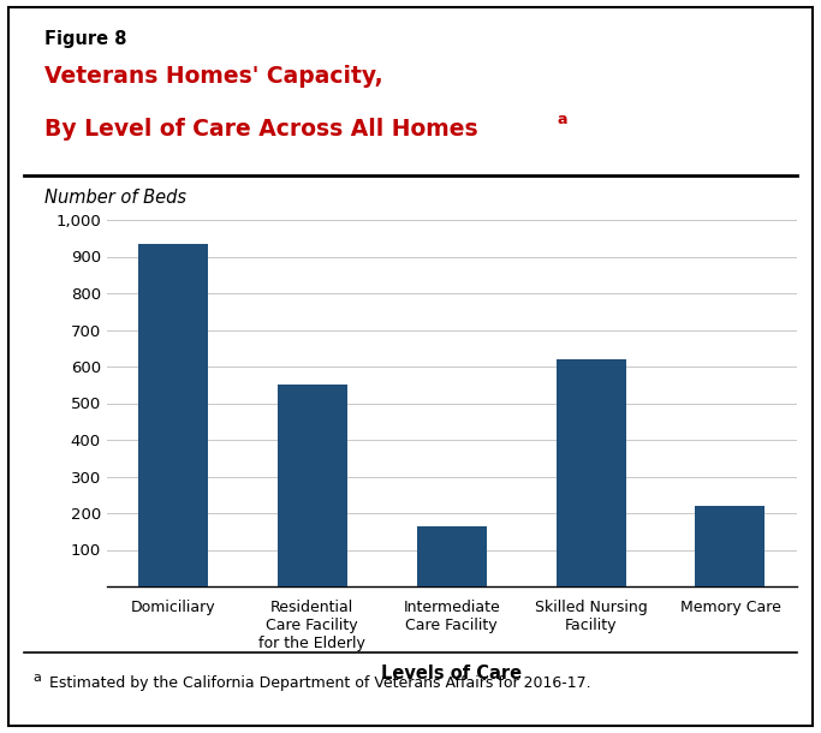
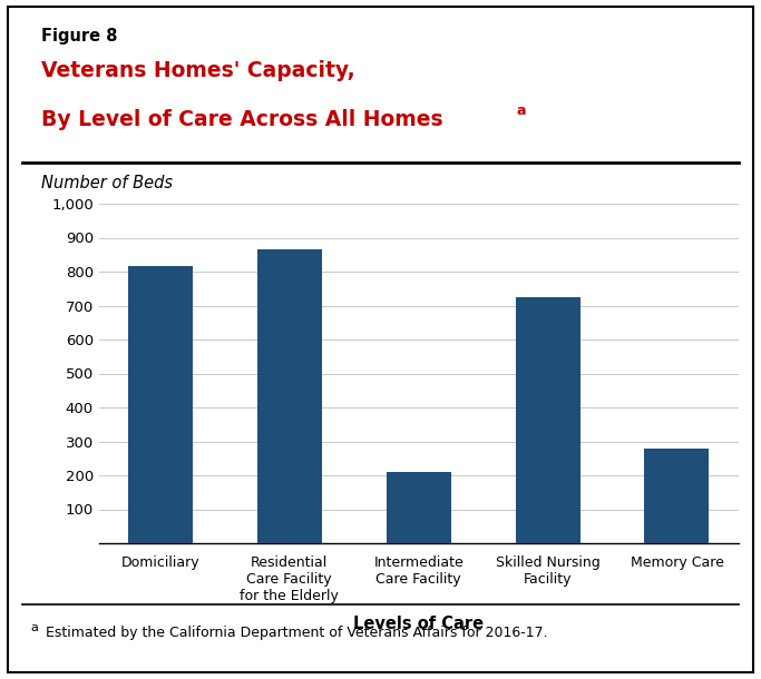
Domiciliary: 935 -> 815
Residential Care Facility for the Elderly: 550 -> 865
Intermediate Care Facility: 165 -> 210
Skilled Nursing Facility: 620 -> 725
Memory Care: 220 -> 280
